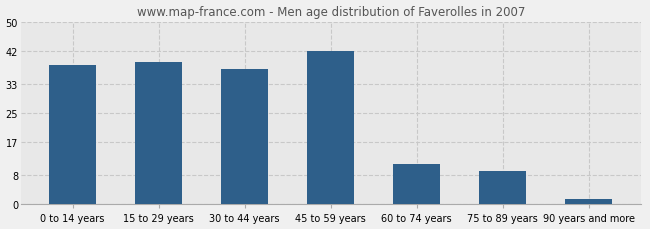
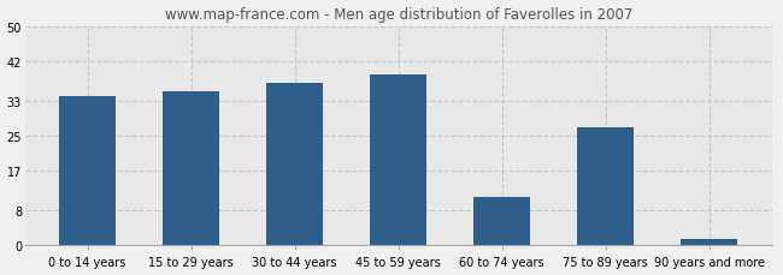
0 to 14 years: 38.0 -> 34.0
15 to 29 years: 39.0 -> 35.0
45 to 59 years: 42.0 -> 39.0
75 to 89 years: 9.0 -> 27.0
